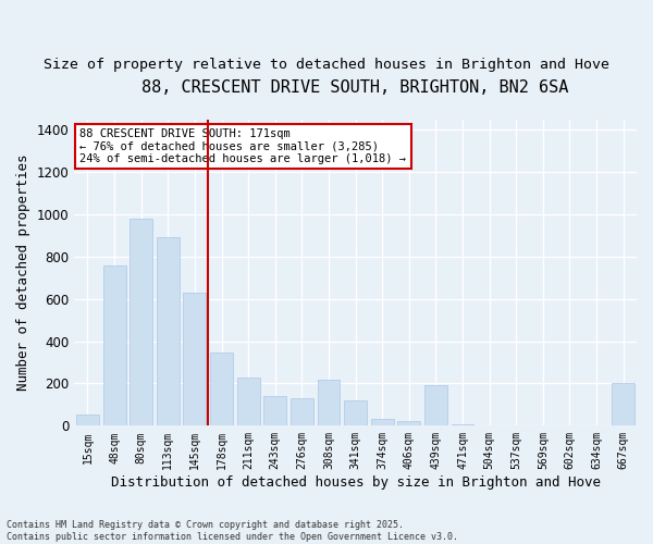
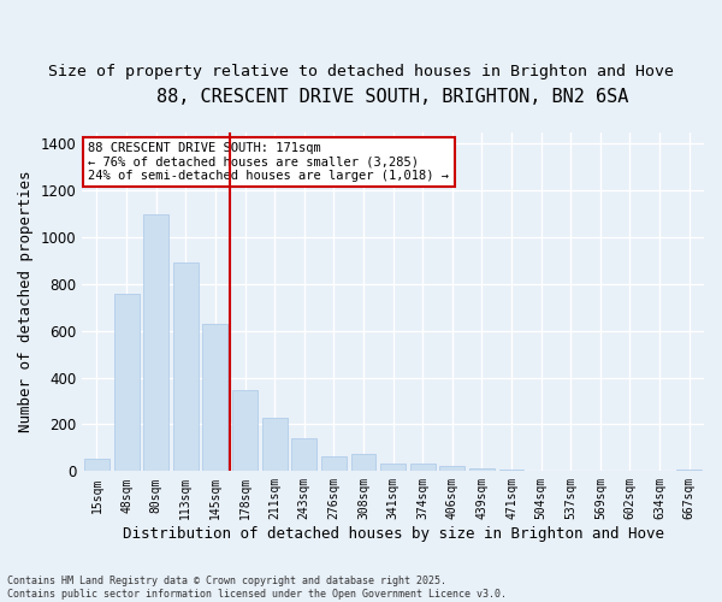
80sqm: 980 -> 1100
276sqm: 130 -> 60
308sqm: 220 -> 80
341sqm: 120 -> 40
439sqm: 190 -> 10
667sqm: 200 -> 10
